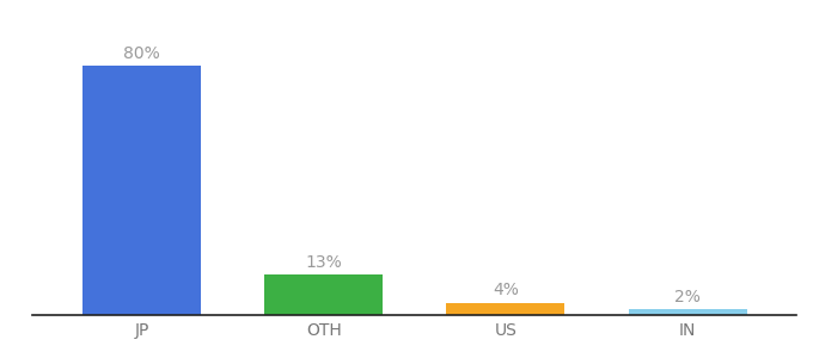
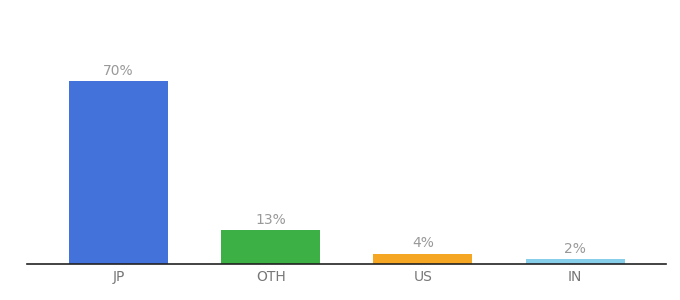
JP: 80% -> 70%
